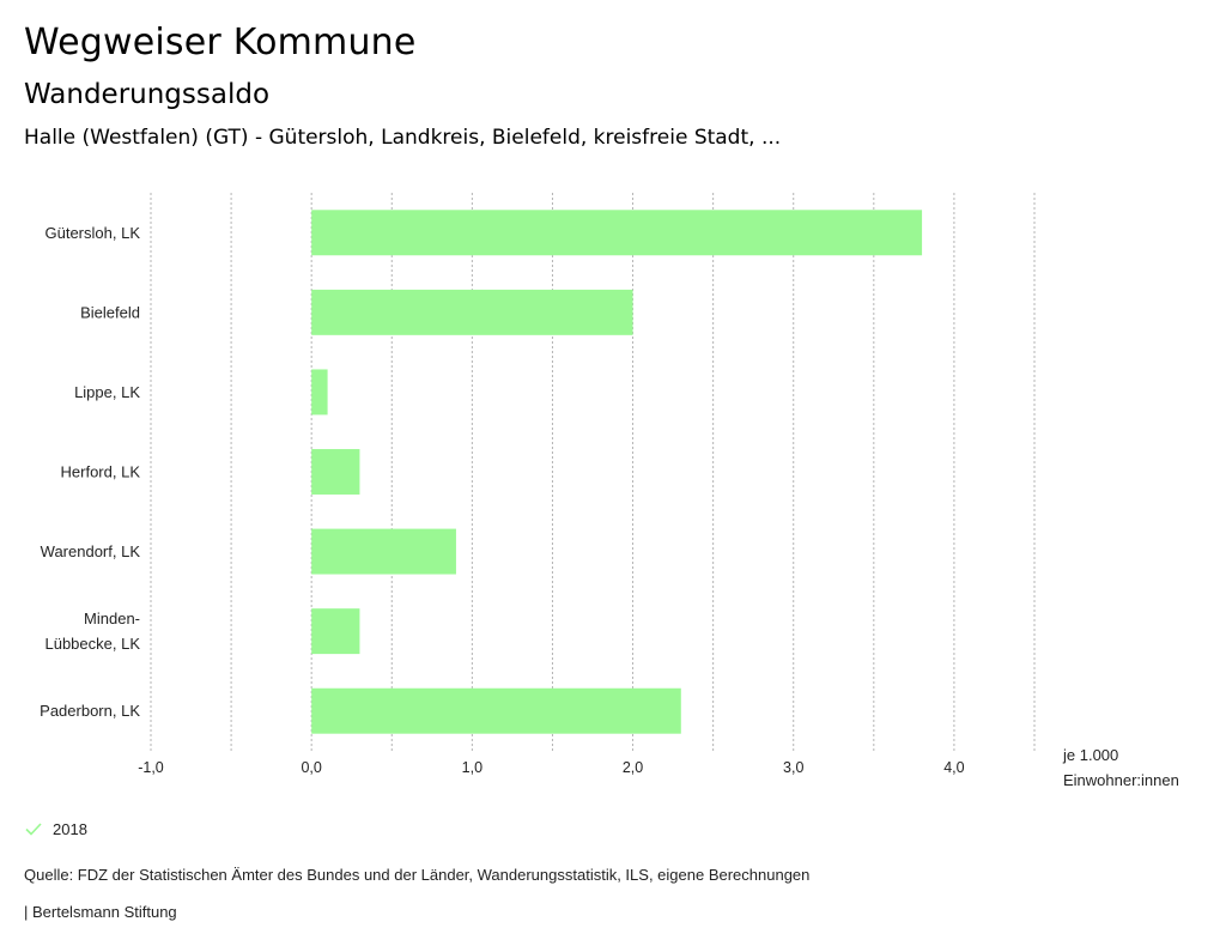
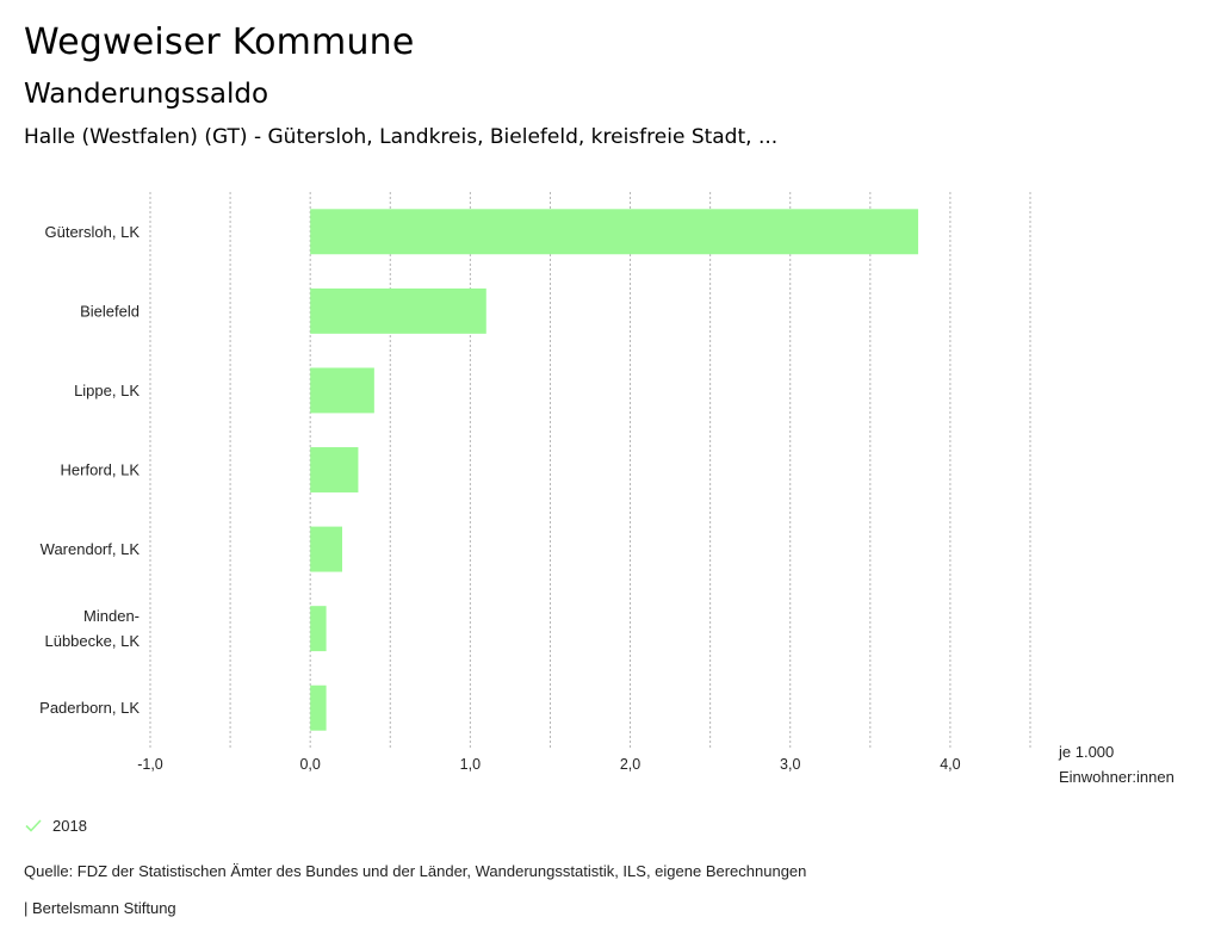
Bielefeld: 2,0 -> 1,1
Lippe, LK: 0,1 -> 0,4
Warendorf, LK: 0,9 -> 0,2
Minden-Lübbecke, LK: 0,3 -> 0,1
Paderborn, LK: 2,3 -> 0,1
